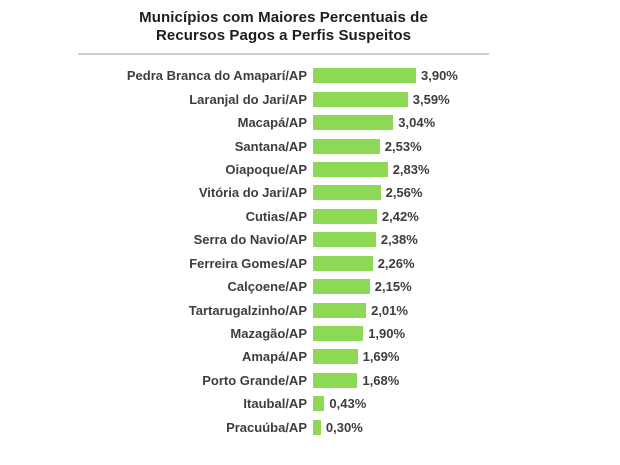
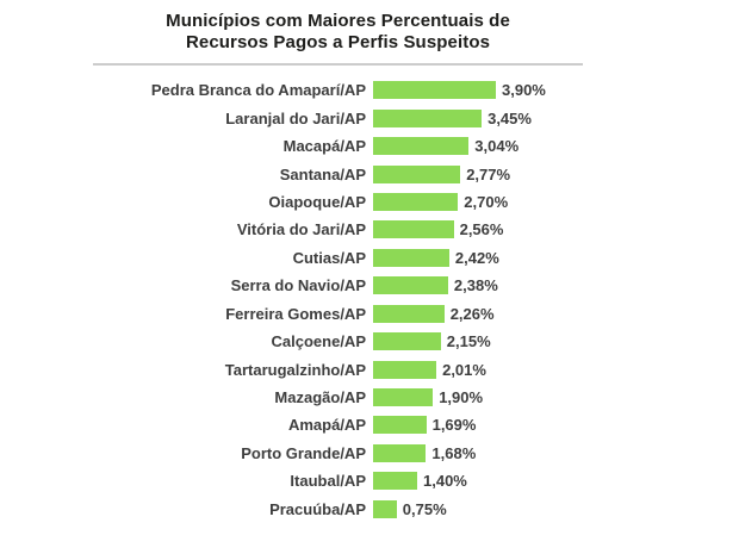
Laranjal do Jari/AP: 3,59% -> 3,45%
Santana/AP: 2,53% -> 2,77%
Oiapoque/AP: 2,83% -> 2,70%
Itaubal/AP: 0,43% -> 1,40%
Pracuúba/AP: 0,30% -> 0,75%
